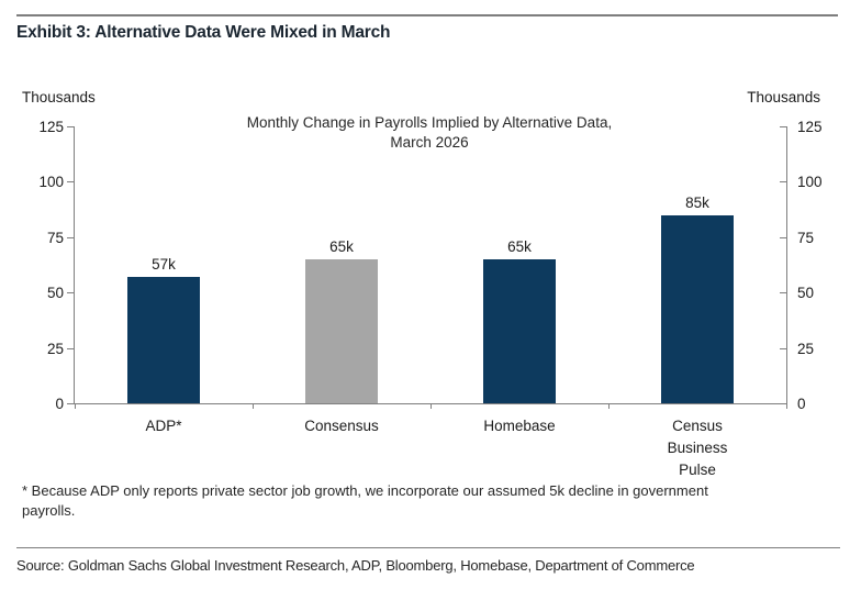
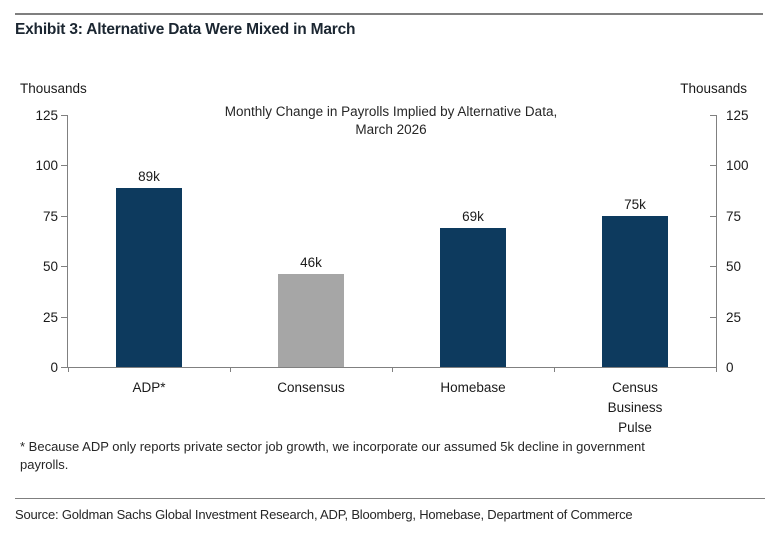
ADP*: 57k -> 89k
Consensus: 65k -> 46k
Homebase: 65k -> 69k
Census Business Pulse: 85k -> 75k
